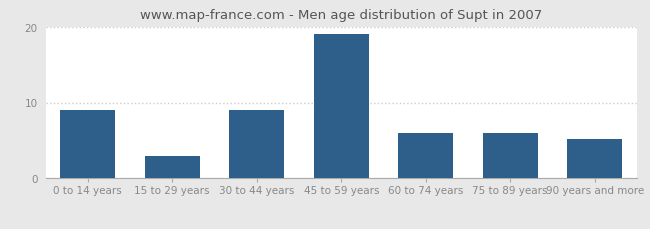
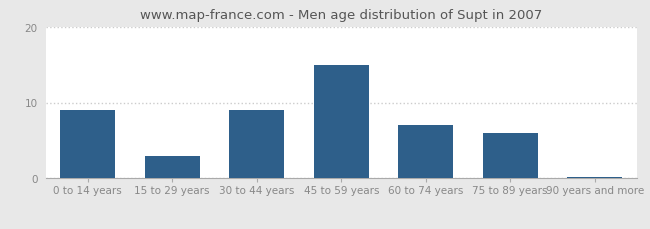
45 to 59 years: 19.0 -> 15.0
60 to 74 years: 6.0 -> 7.0
90 years and more: 5.2 -> 0.2
